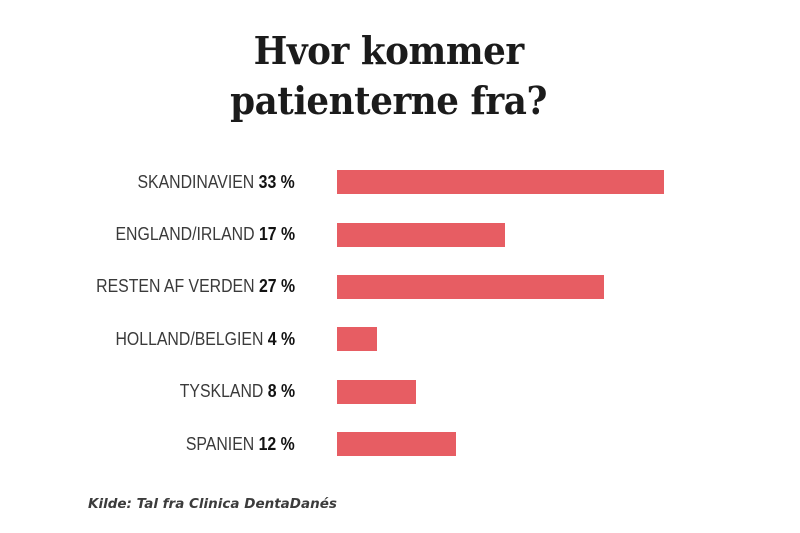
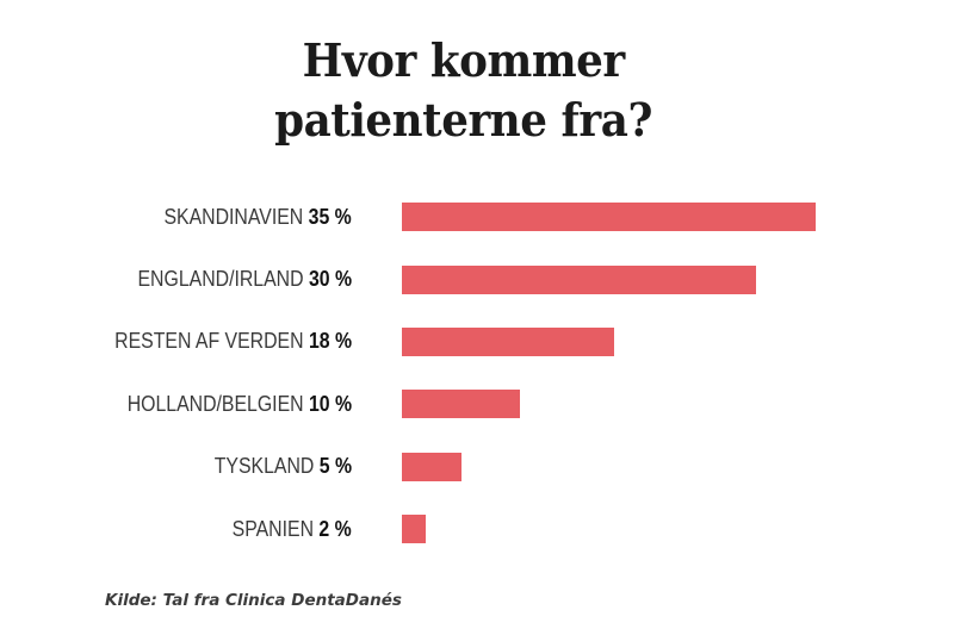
SKANDINAVIEN: 33 -> 35
ENGLAND/IRLAND: 17 -> 30
RESTEN AF VERDEN: 27 -> 18
HOLLAND/BELGIEN: 4 -> 10
TYSKLAND: 8 -> 5
SPANIEN: 12 -> 2
